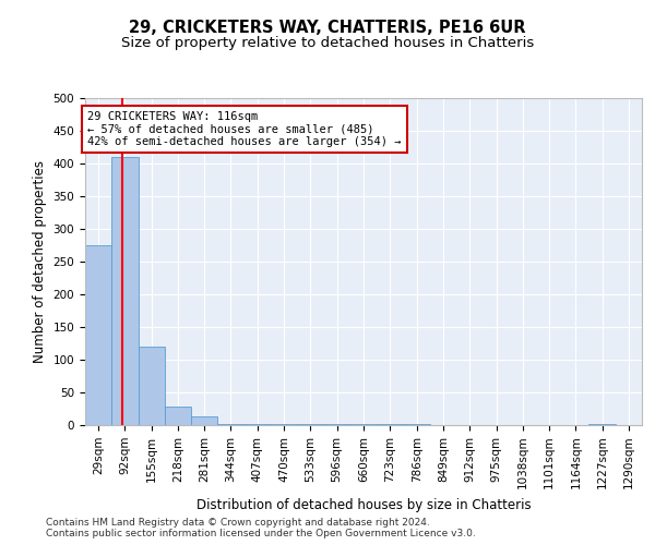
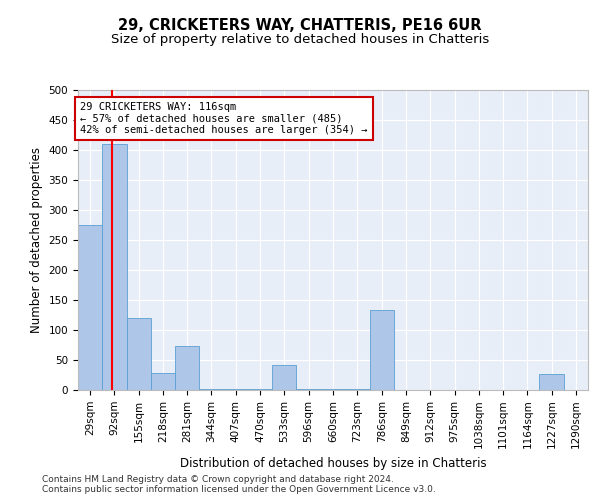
281sqm: 14 -> 74
533sqm: 1 -> 42
786sqm: 1 -> 134
1227sqm: 2 -> 26
